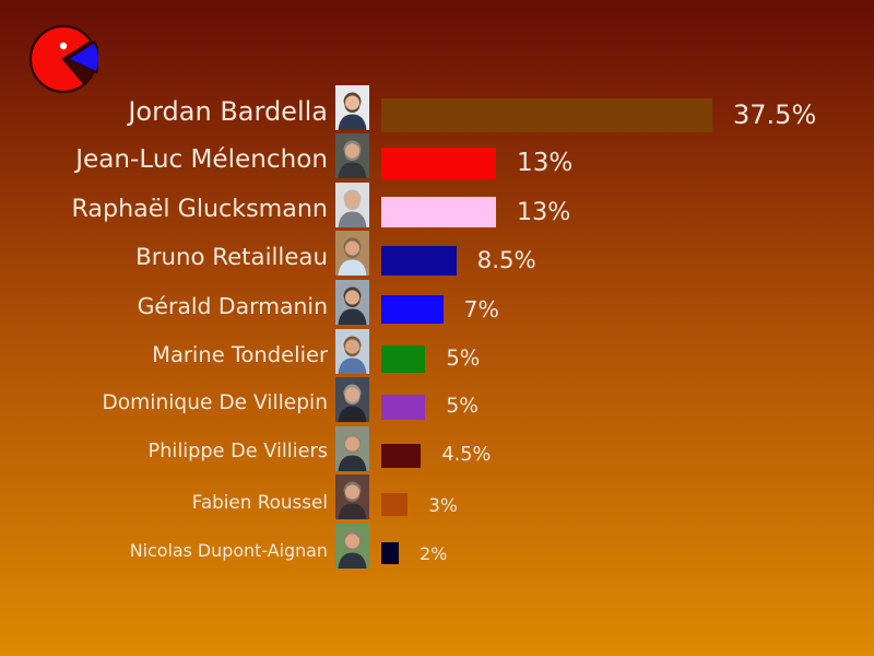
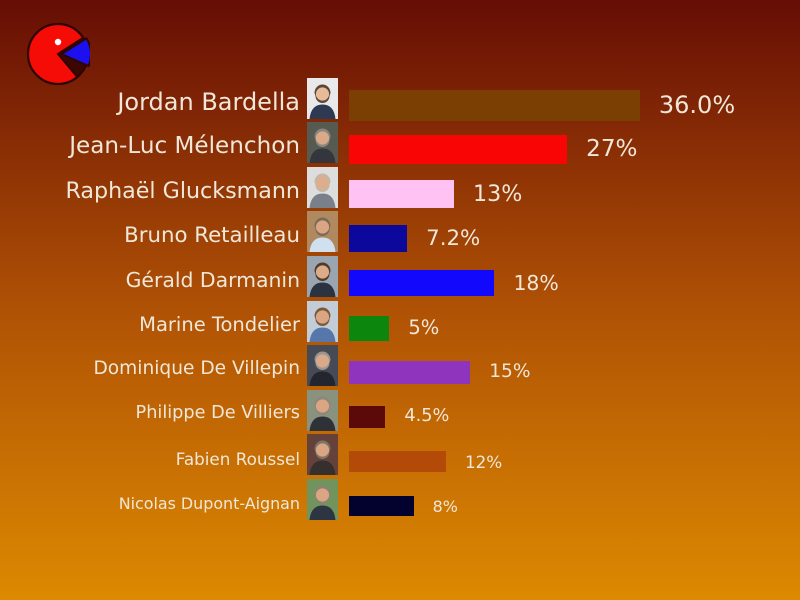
Jordan Bardella: 37.5% -> 36.0%
Jean-Luc Mélenchon: 13% -> 27%
Bruno Retailleau: 8.5% -> 7.2%
Gérald Darmanin: 7% -> 18%
Dominique De Villepin: 5% -> 15%
Fabien Roussel: 3% -> 12%
Nicolas Dupont-Aignan: 2% -> 8%
